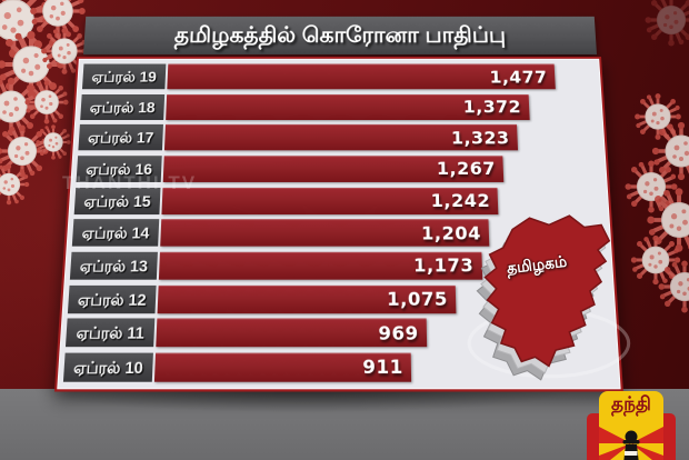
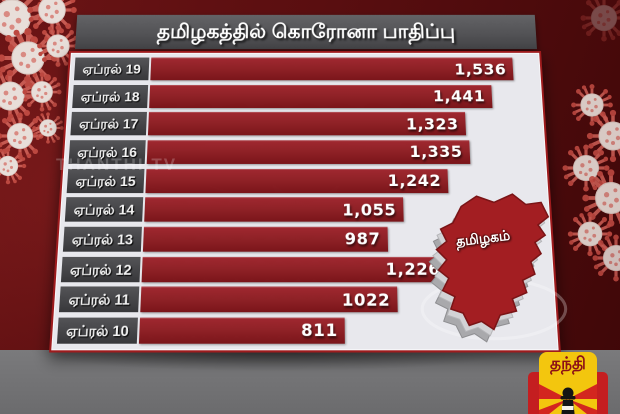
ஏப்ரல் 19: 1,477 -> 1,536
ஏப்ரல் 18: 1,372 -> 1,441
ஏப்ரல் 16: 1,267 -> 1,335
ஏப்ரல் 14: 1,204 -> 1,055
ஏப்ரல் 13: 1,173 -> 987
ஏப்ரல் 12: 1,075 -> 1,226
ஏப்ரல் 11: 969 -> 1022
ஏப்ரல் 10: 911 -> 811
